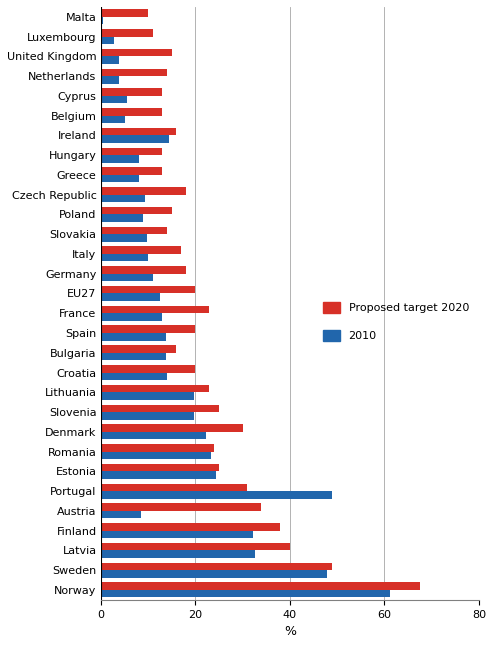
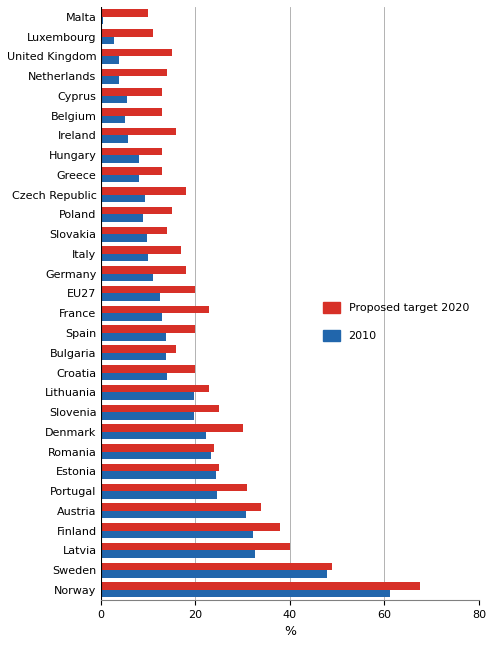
2010/Ireland: 14.5 -> 5.8
2010/Portugal: 49.0 -> 24.6
2010/Austria: 8.5 -> 30.8
